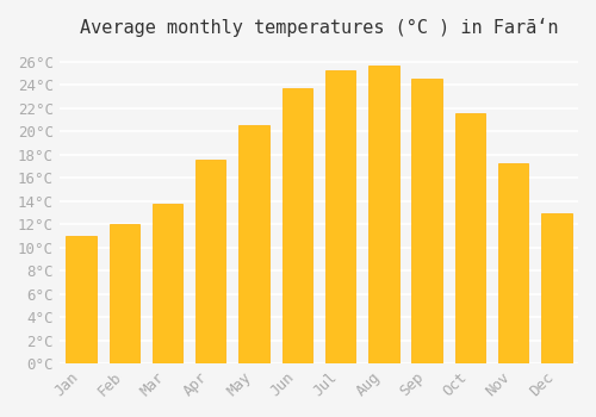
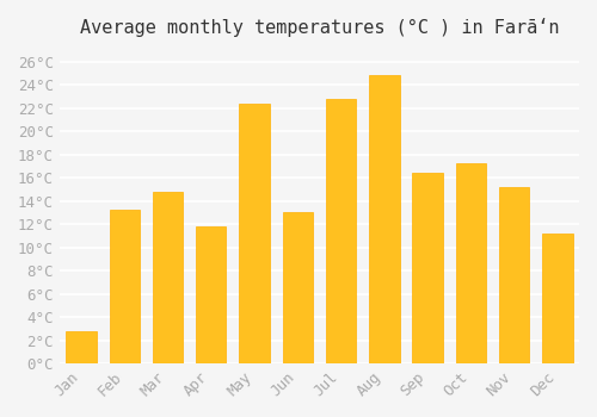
Jan: 11.0°C -> 2.8°C
Feb: 12.0°C -> 13.2°C
Mar: 13.8°C -> 14.8°C
Apr: 17.5°C -> 11.8°C
May: 20.5°C -> 22.4°C
Jun: 23.7°C -> 13.0°C
Jul: 25.2°C -> 22.8°C
Aug: 25.7°C -> 24.8°C
Sep: 24.5°C -> 16.4°C
Oct: 21.5°C -> 17.2°C
Nov: 17.2°C -> 15.2°C
Dec: 12.9°C -> 11.2°C
